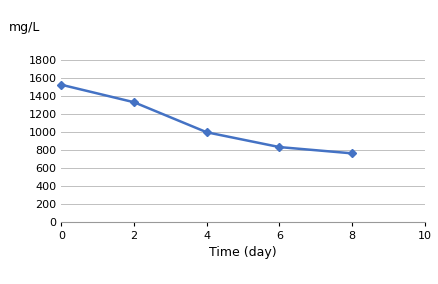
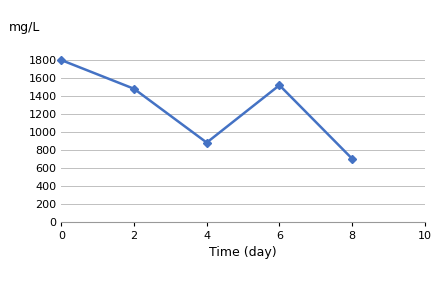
0: 1520 -> 1800
2: 1330 -> 1480
4: 1000 -> 880
6: 830 -> 1520
8: 760 -> 700
